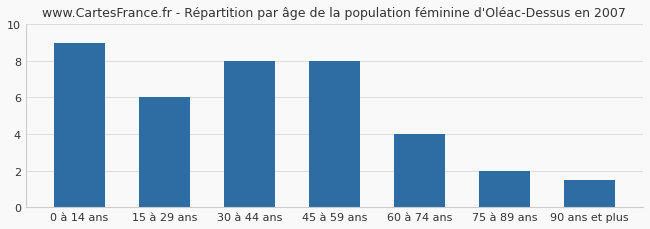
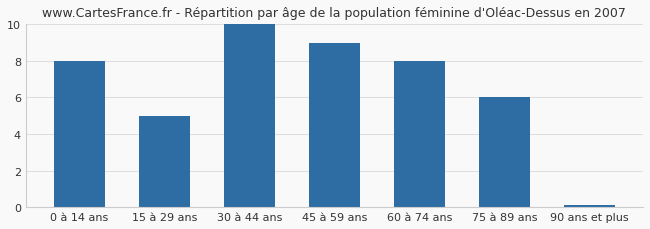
0 à 14 ans: 9.0 -> 8.0
15 à 29 ans: 6.0 -> 5.0
30 à 44 ans: 8.0 -> 10.0
45 à 59 ans: 8.0 -> 9.0
60 à 74 ans: 4.0 -> 8.0
75 à 89 ans: 2.0 -> 6.0
90 ans et plus: 1.5 -> 0.1
